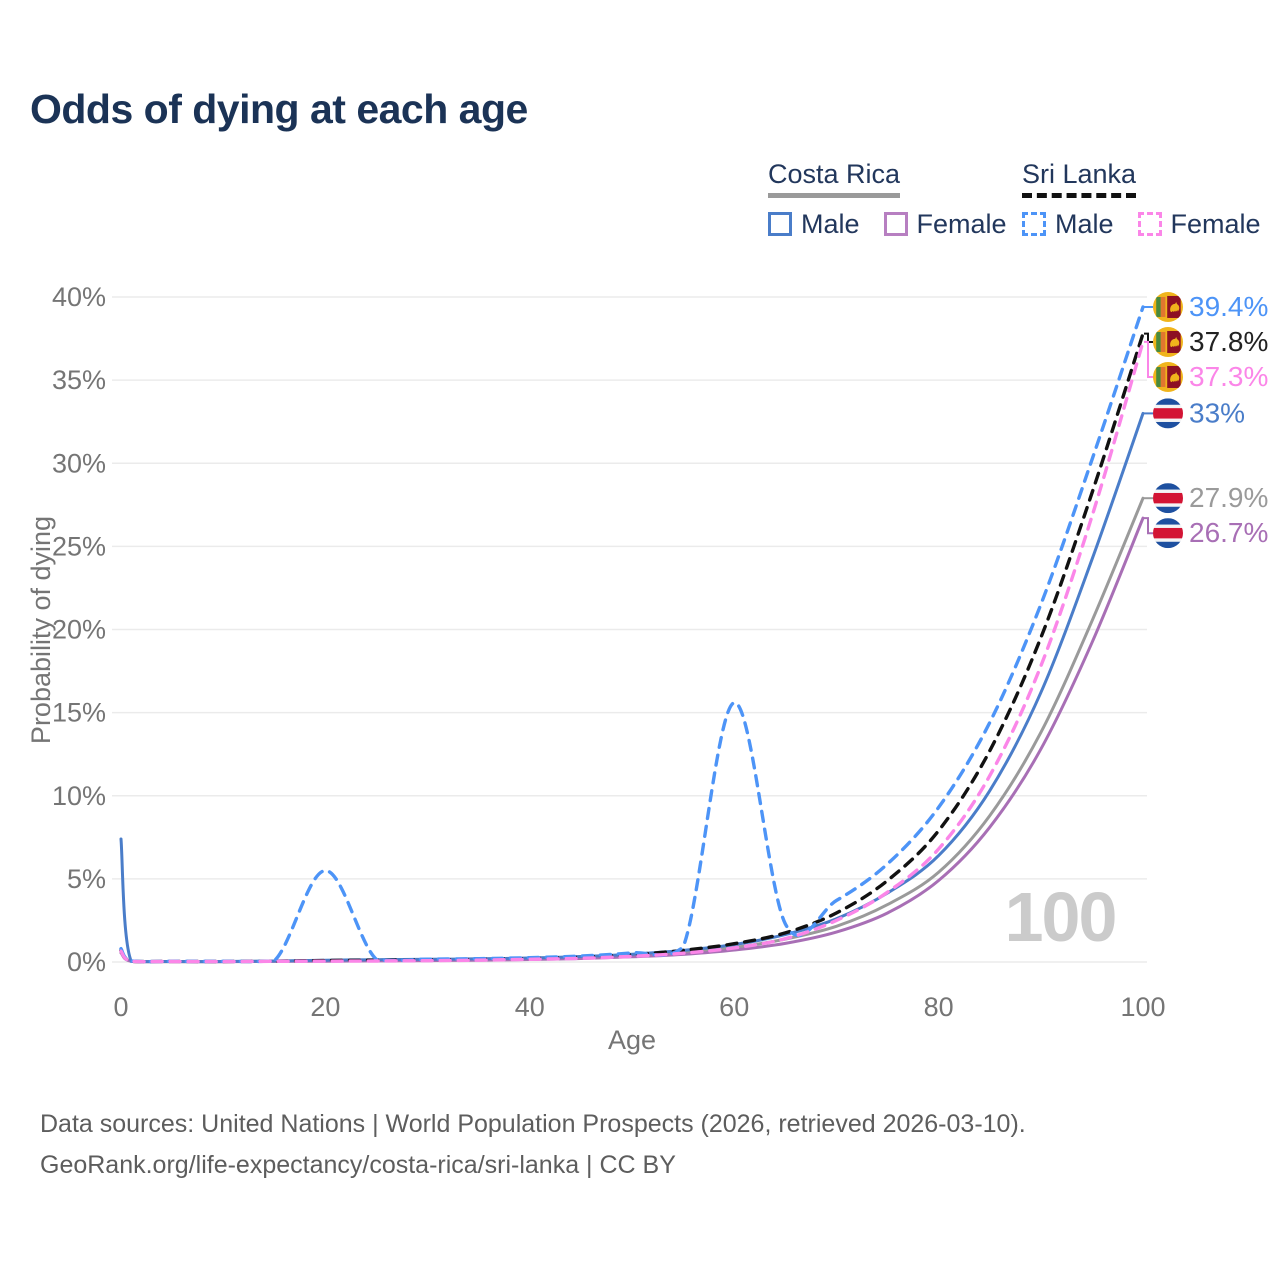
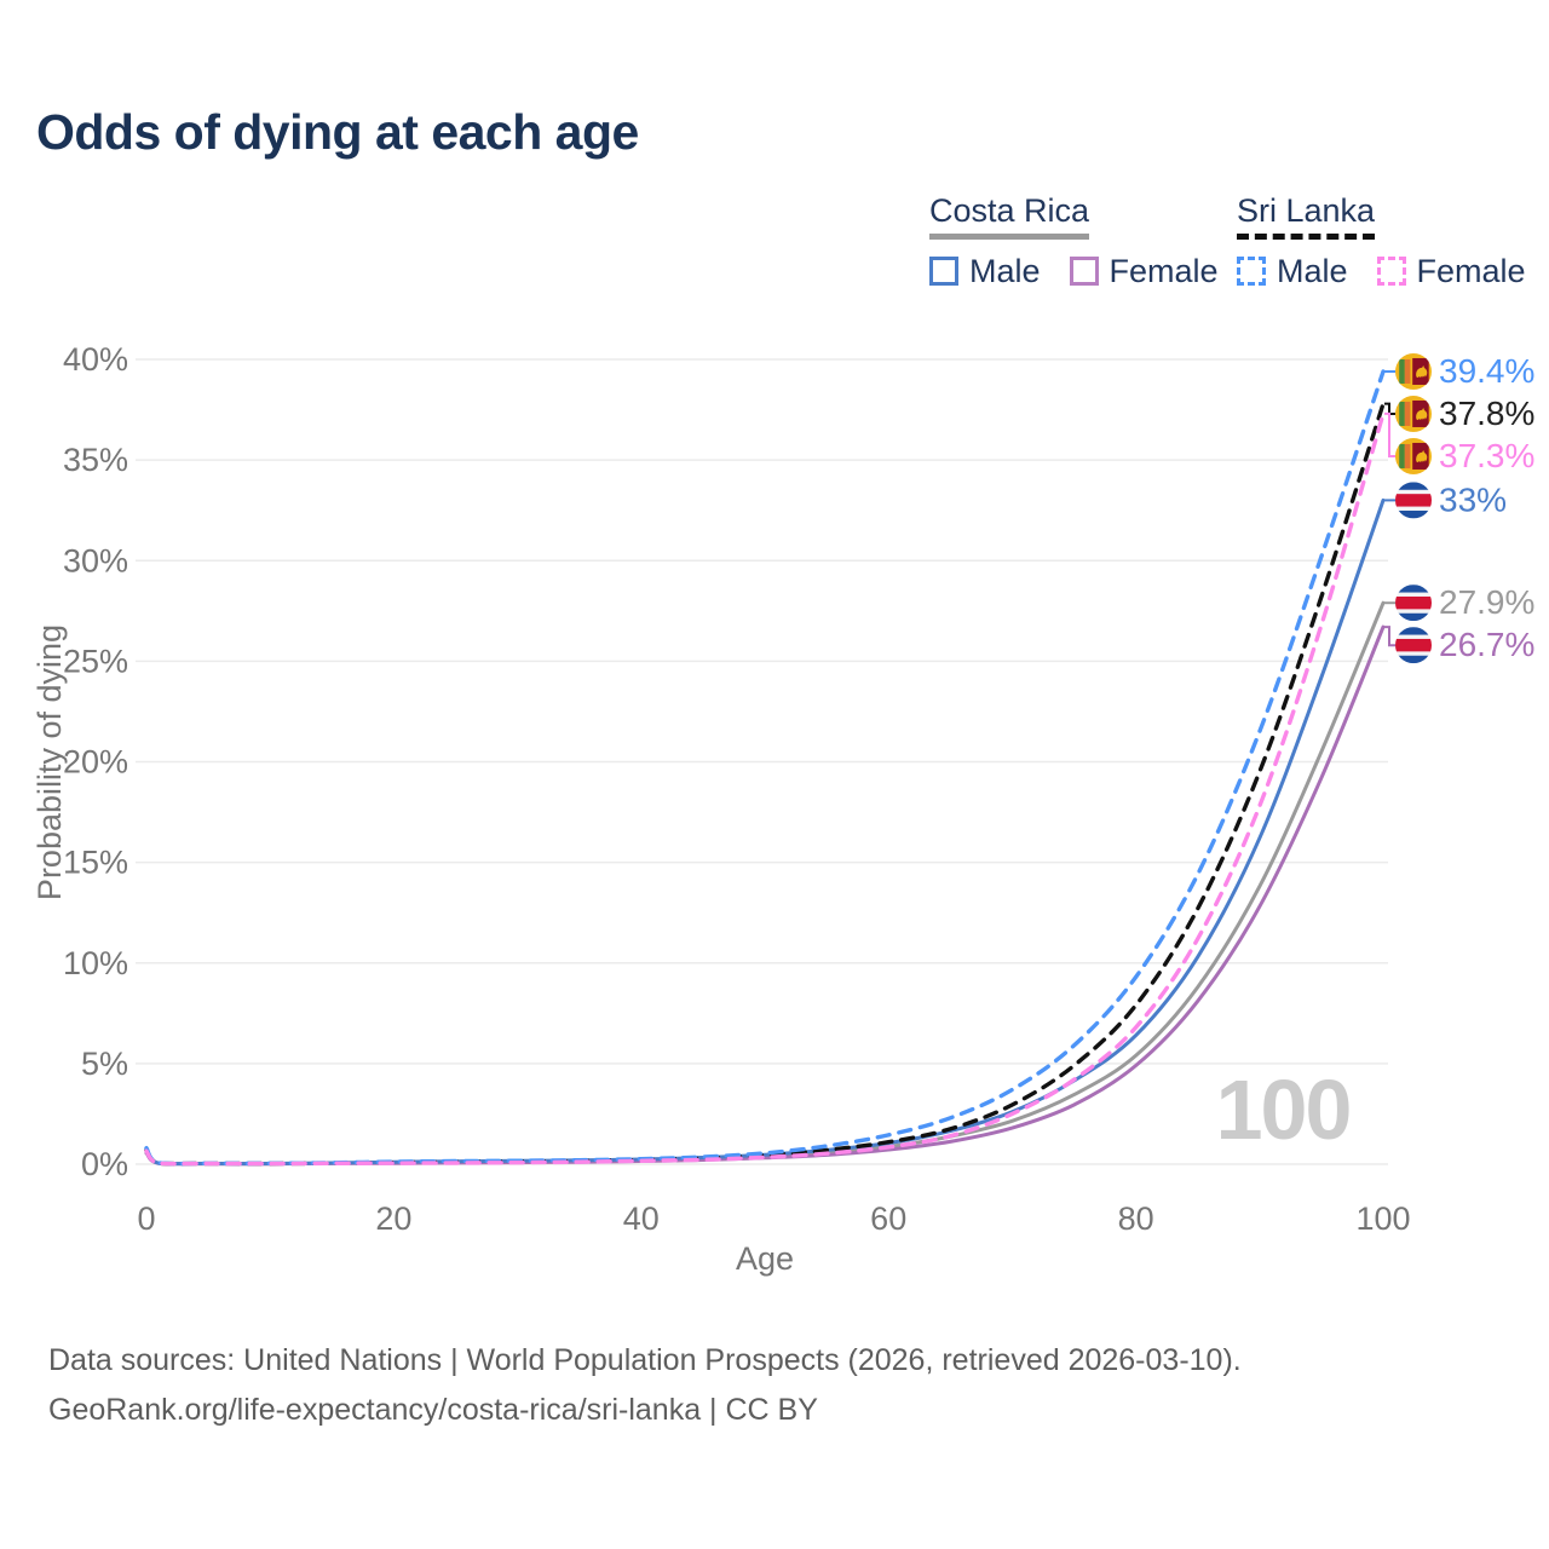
Costa Rica Male/0: 7.4% -> 0.8%
Sri Lanka Male/20: 5.5% -> 0.1%
Sri Lanka Male/60: 15.6% -> 1.4%
